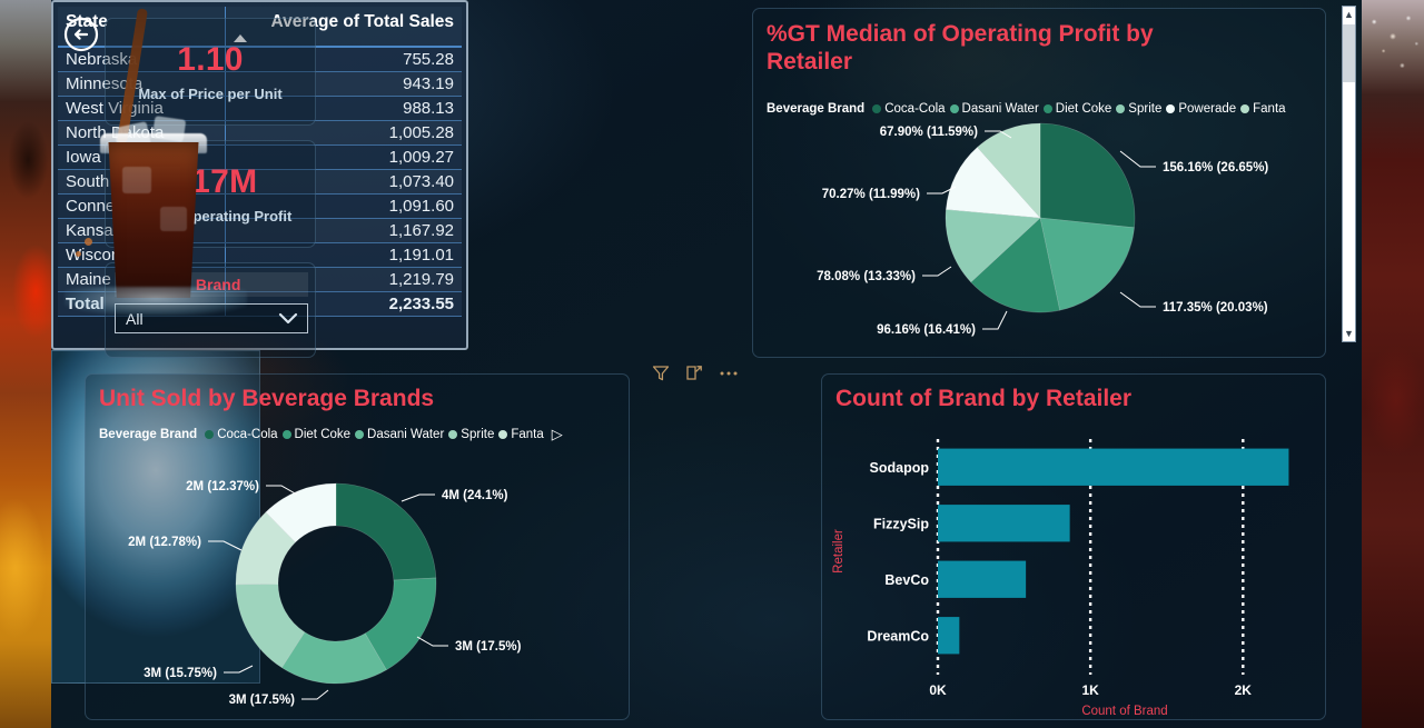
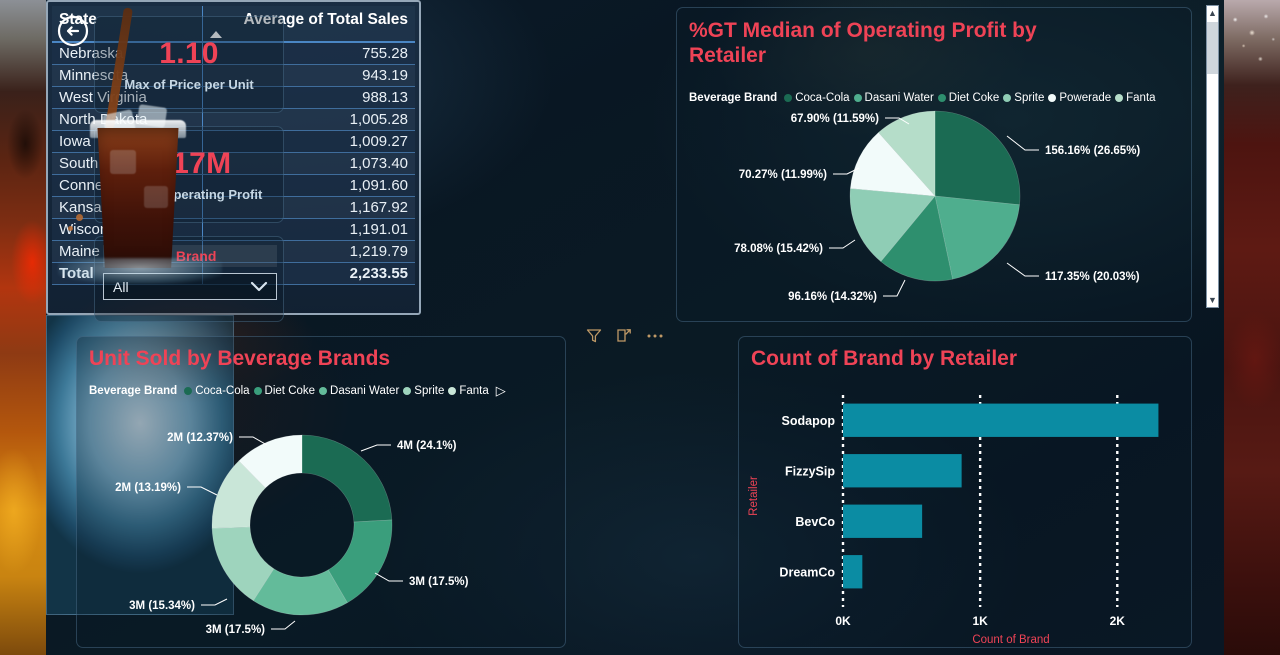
%GT Median of Operating Profit by Retailer/Diet Coke: 16.41% -> 14.32%
%GT Median of Operating Profit by Retailer/Sprite: 13.33% -> 15.42%
Unit Sold by Beverage Brands/Sprite: 15.75% -> 15.34%
Unit Sold by Beverage Brands/Fanta: 12.78% -> 13.19%
